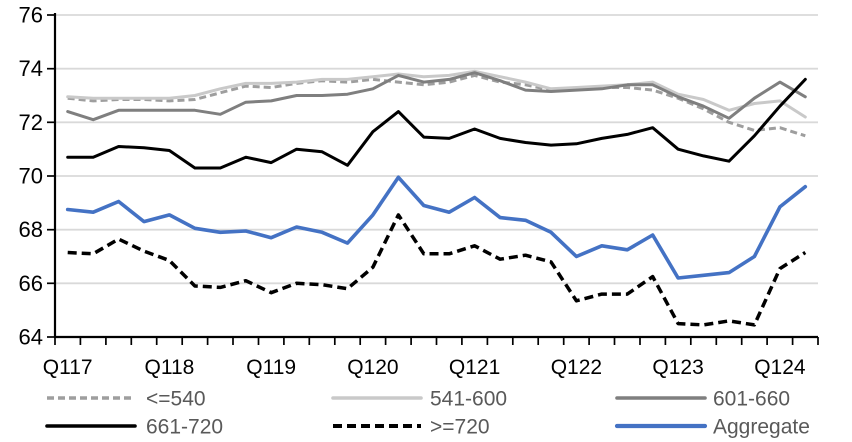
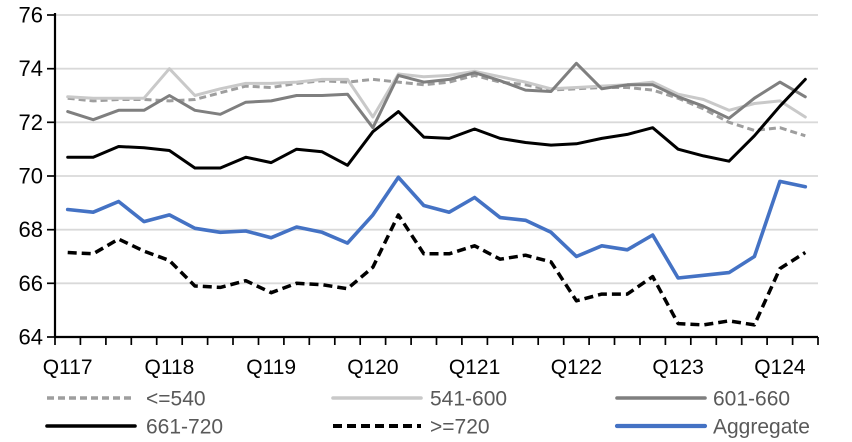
541-600/Q118: 72.9 -> 74.0
601-660/Q118: 72.5 -> 73.0
541-600/Q120: 73.7 -> 72.2
601-660/Q120: 73.2 -> 71.8
601-660/Q122: 73.2 -> 74.2
Aggregate/Q124: 68.8 -> 69.8
